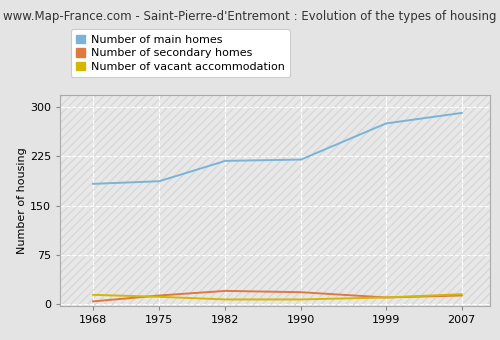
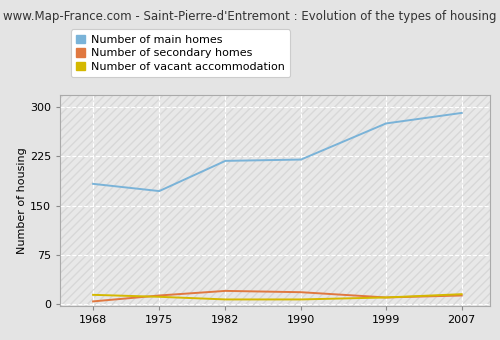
Number of main homes/1975: 187 -> 172
